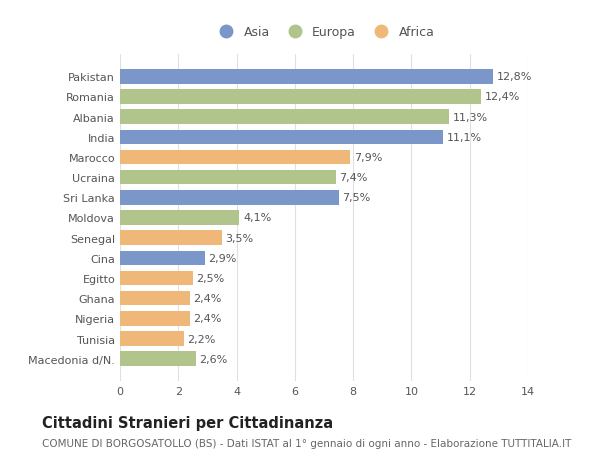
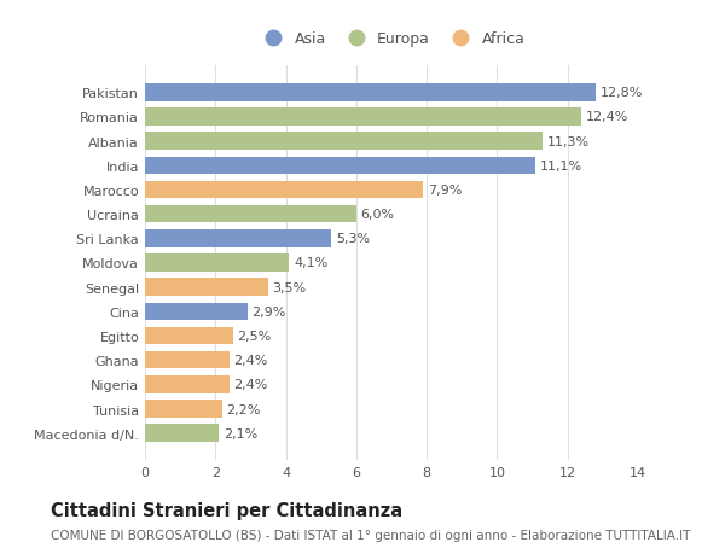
Ucraina: 7,4% -> 6,0%
Sri Lanka: 7,5% -> 5,3%
Macedonia d/N.: 2,6% -> 2,1%
